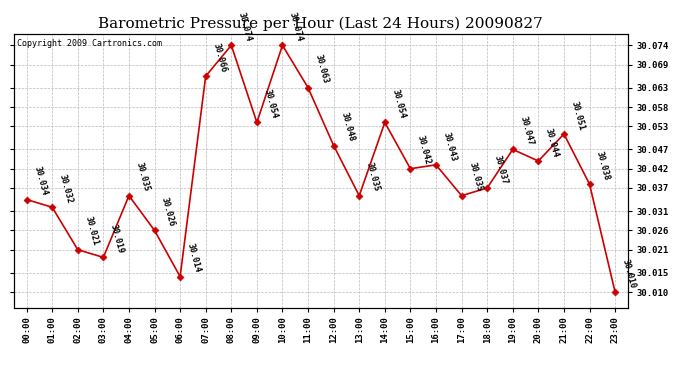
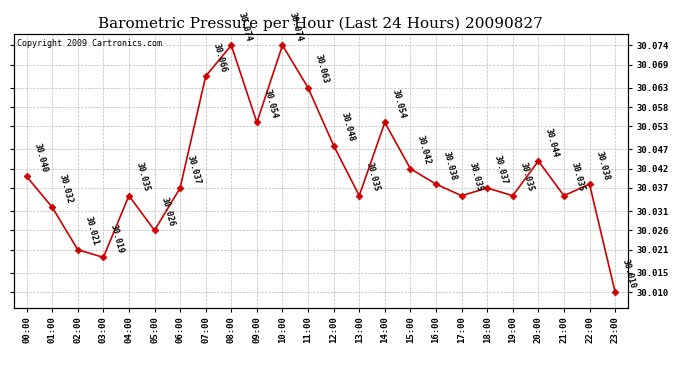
00:00: 30.034 -> 30.040
06:00: 30.014 -> 30.037
16:00: 30.043 -> 30.038
19:00: 30.047 -> 30.035
21:00: 30.051 -> 30.035
